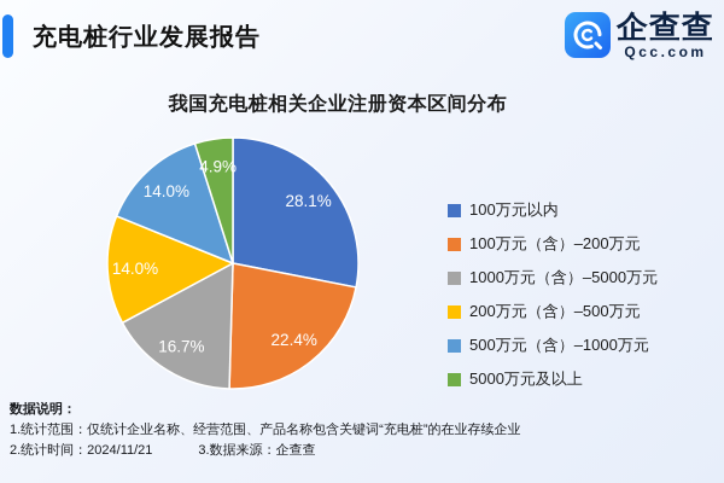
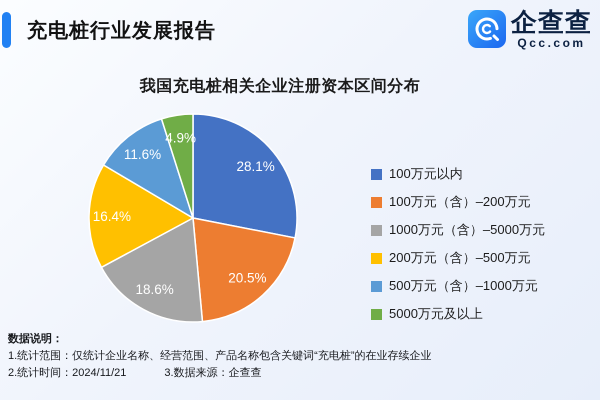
100万元（含）–200万元: 22.4% -> 20.5%
1000万元（含）–5000万元: 16.7% -> 18.6%
200万元（含）–500万元: 14.0% -> 16.4%
500万元（含）–1000万元: 14.0% -> 11.6%
